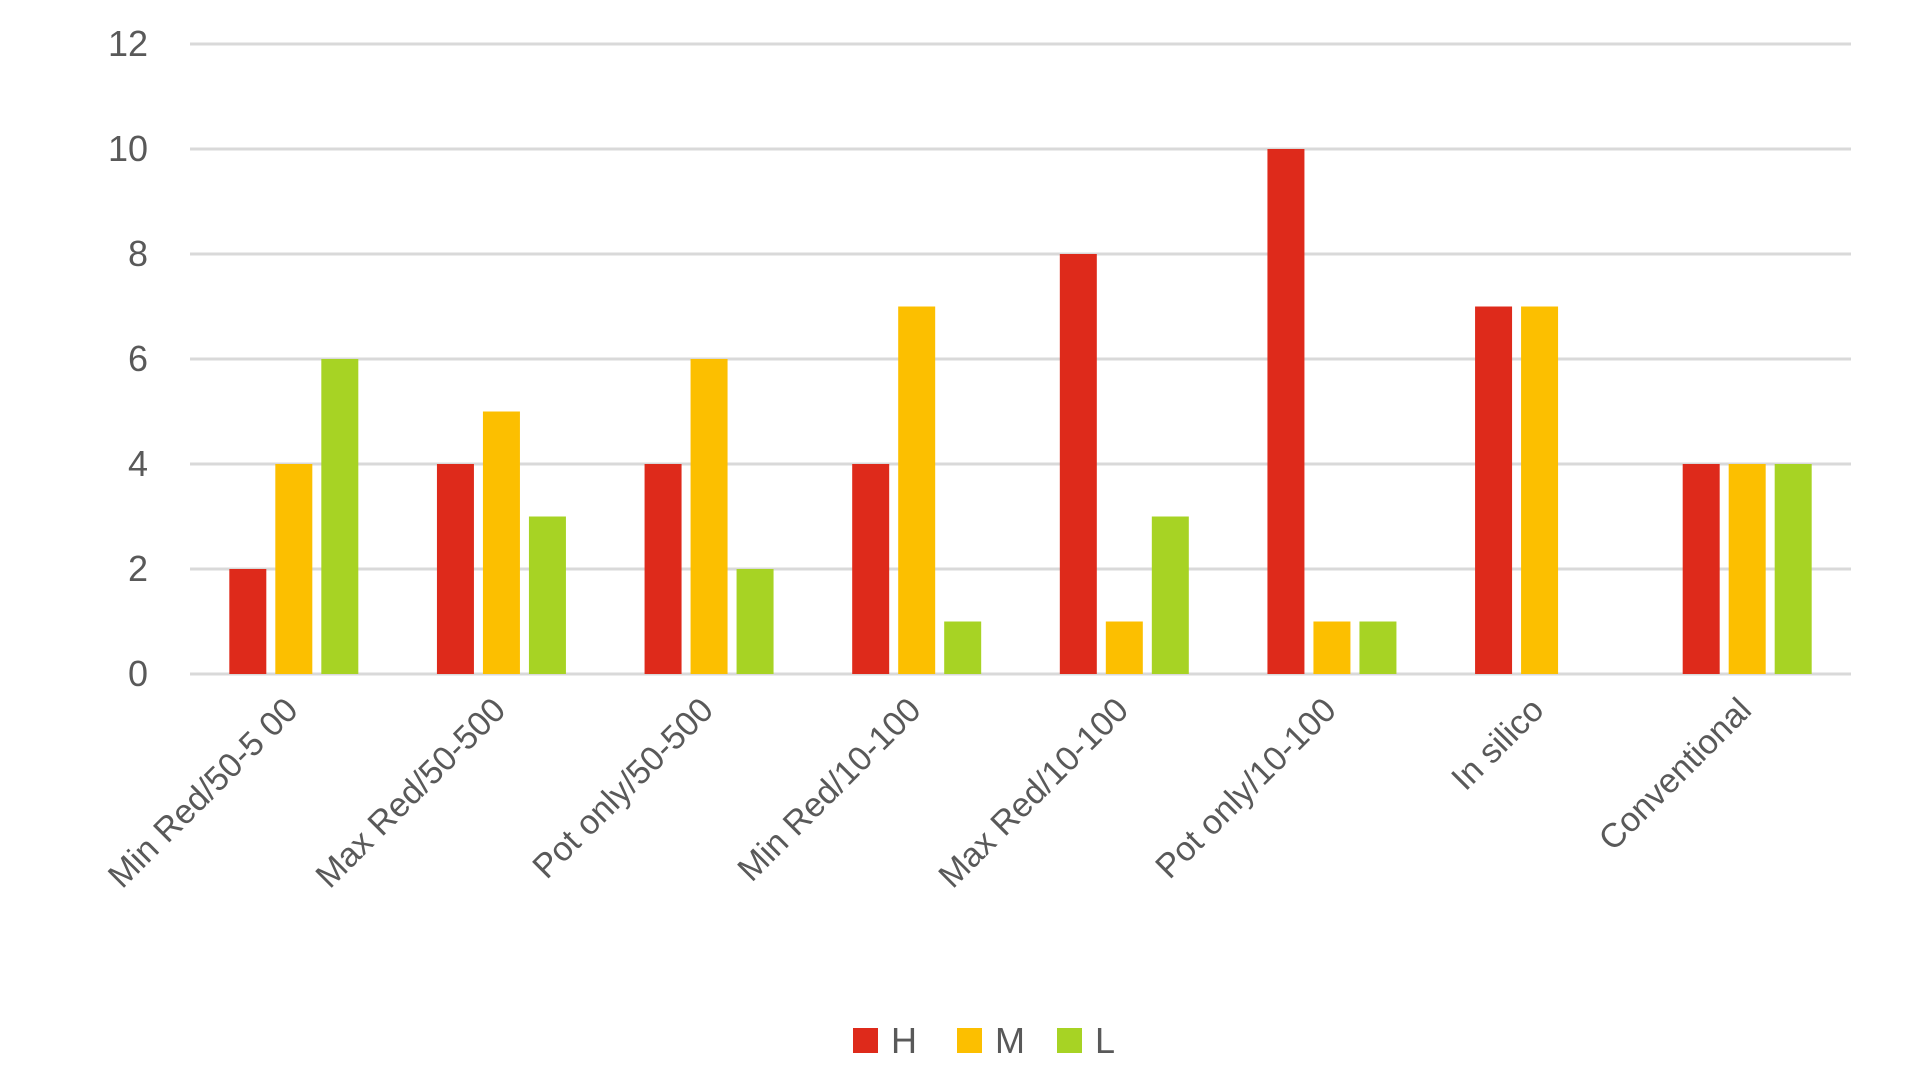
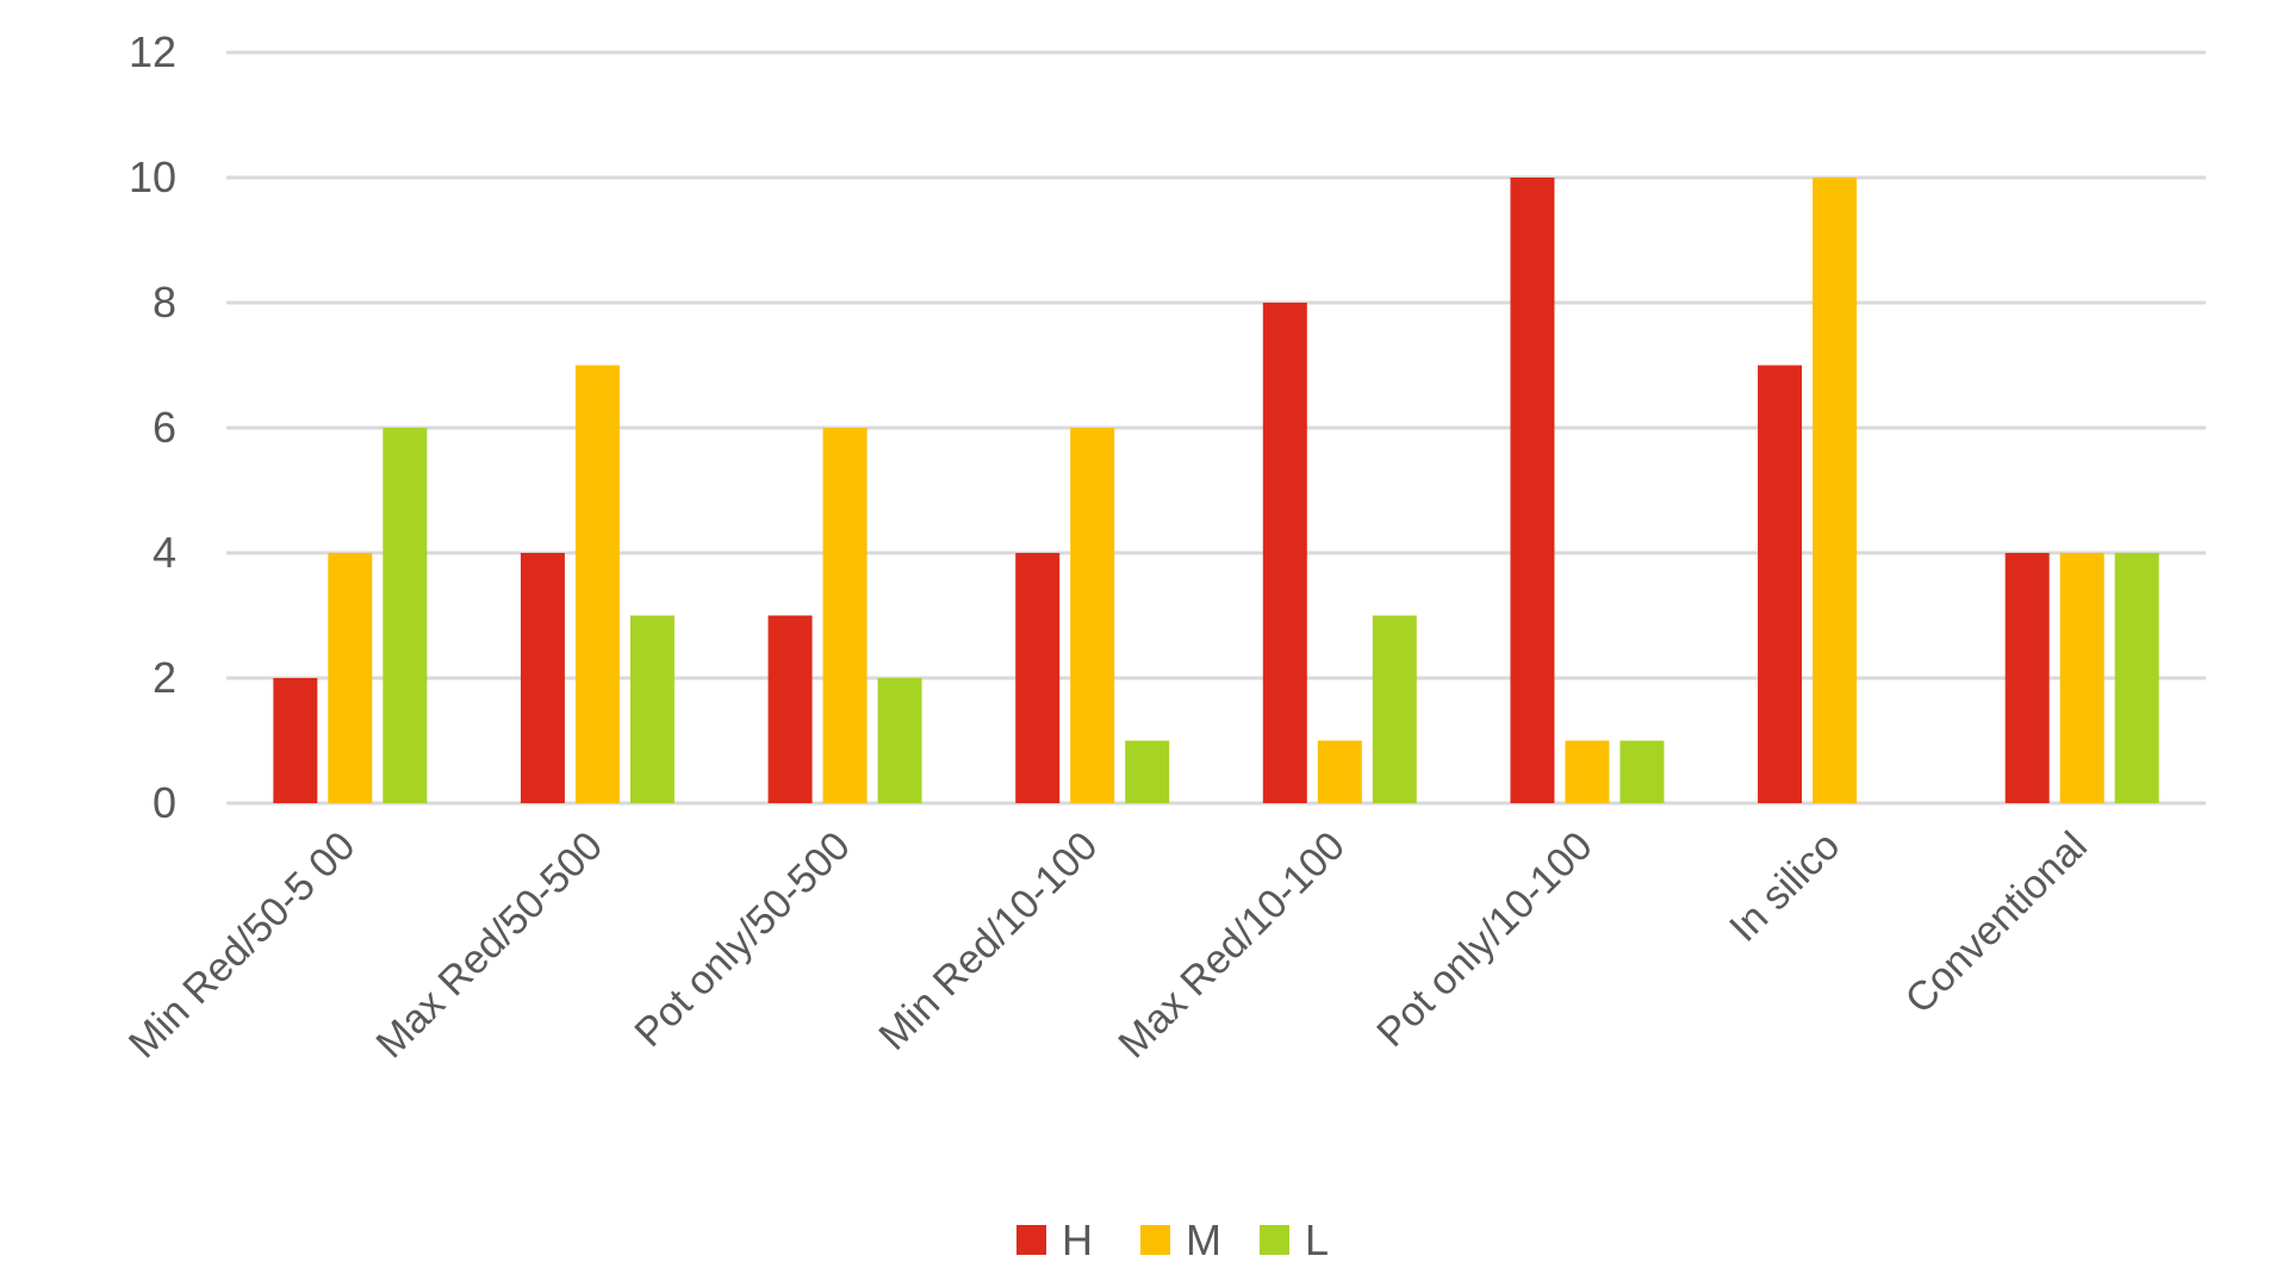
M/Max Red/50-500: 5 -> 7
H/Pot only/50-500: 4 -> 3
M/Min Red/10-100: 7 -> 6
M/In silico: 7 -> 10
